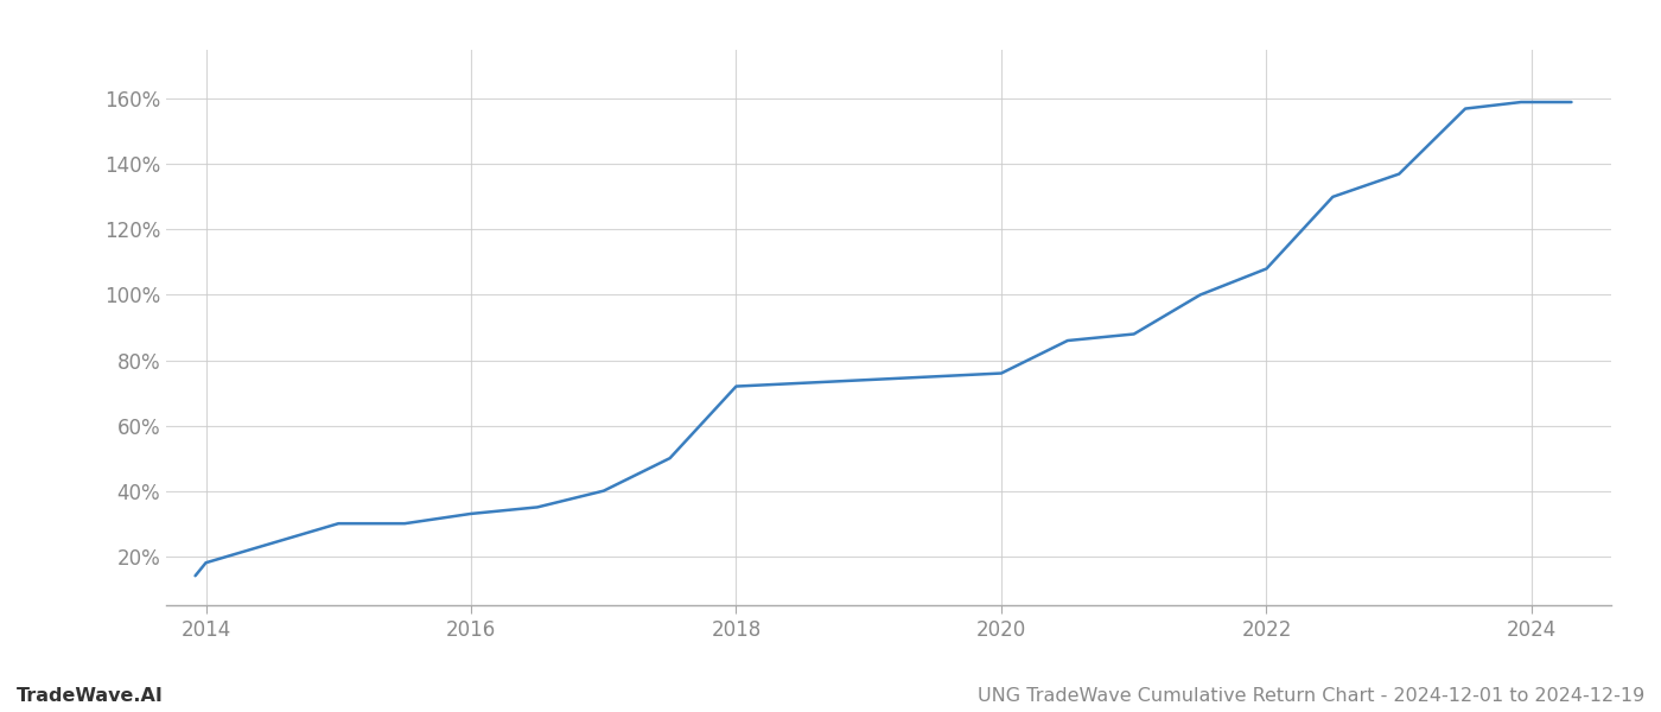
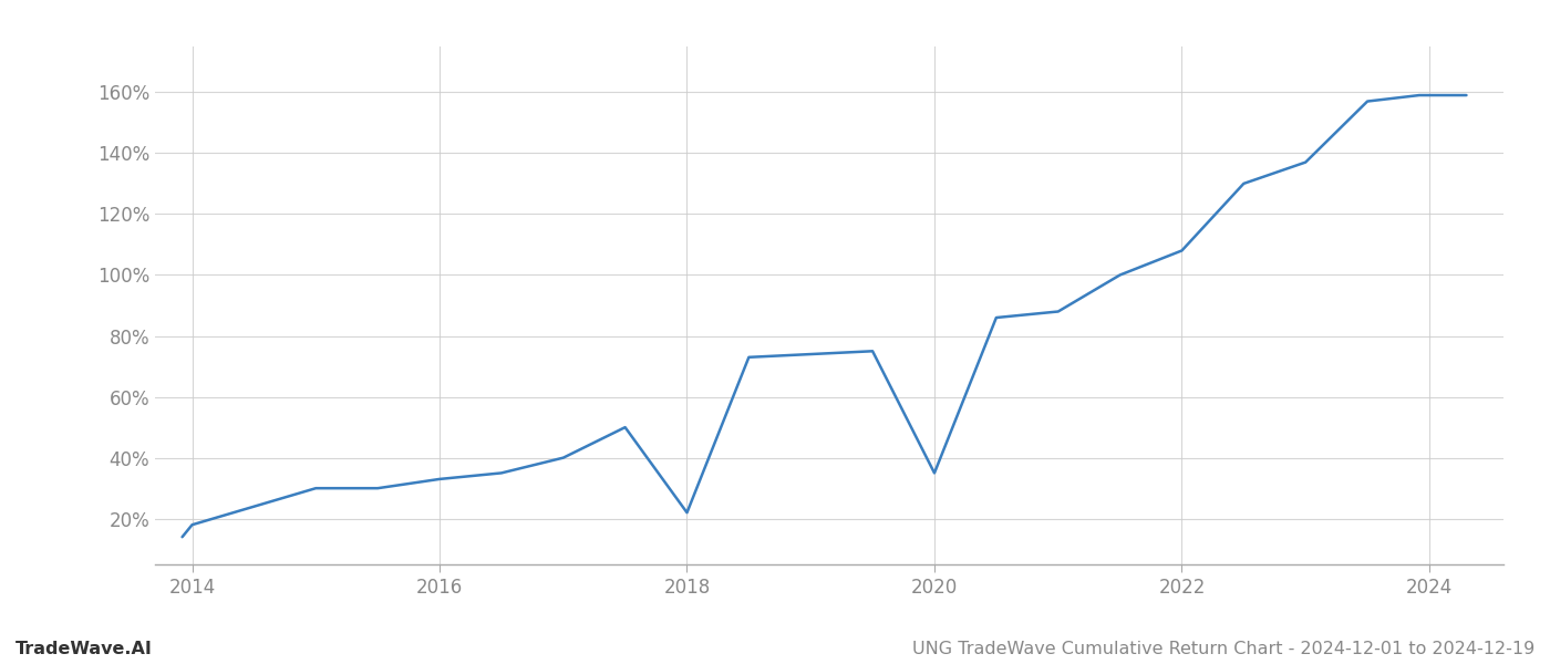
2018: 72% -> 22%
2020: 76% -> 35%
